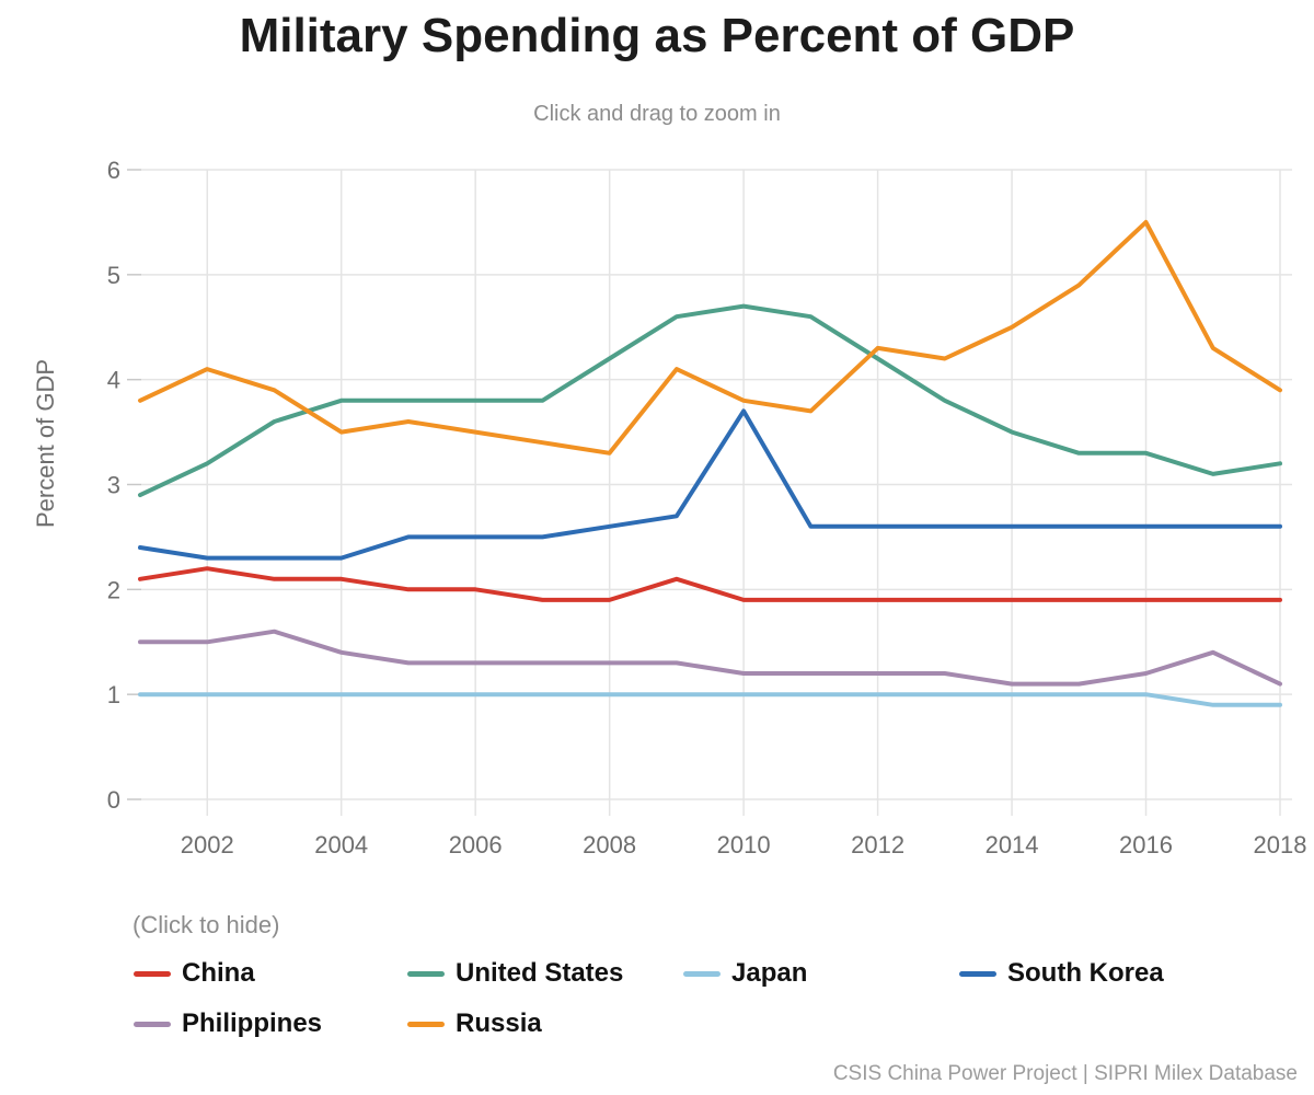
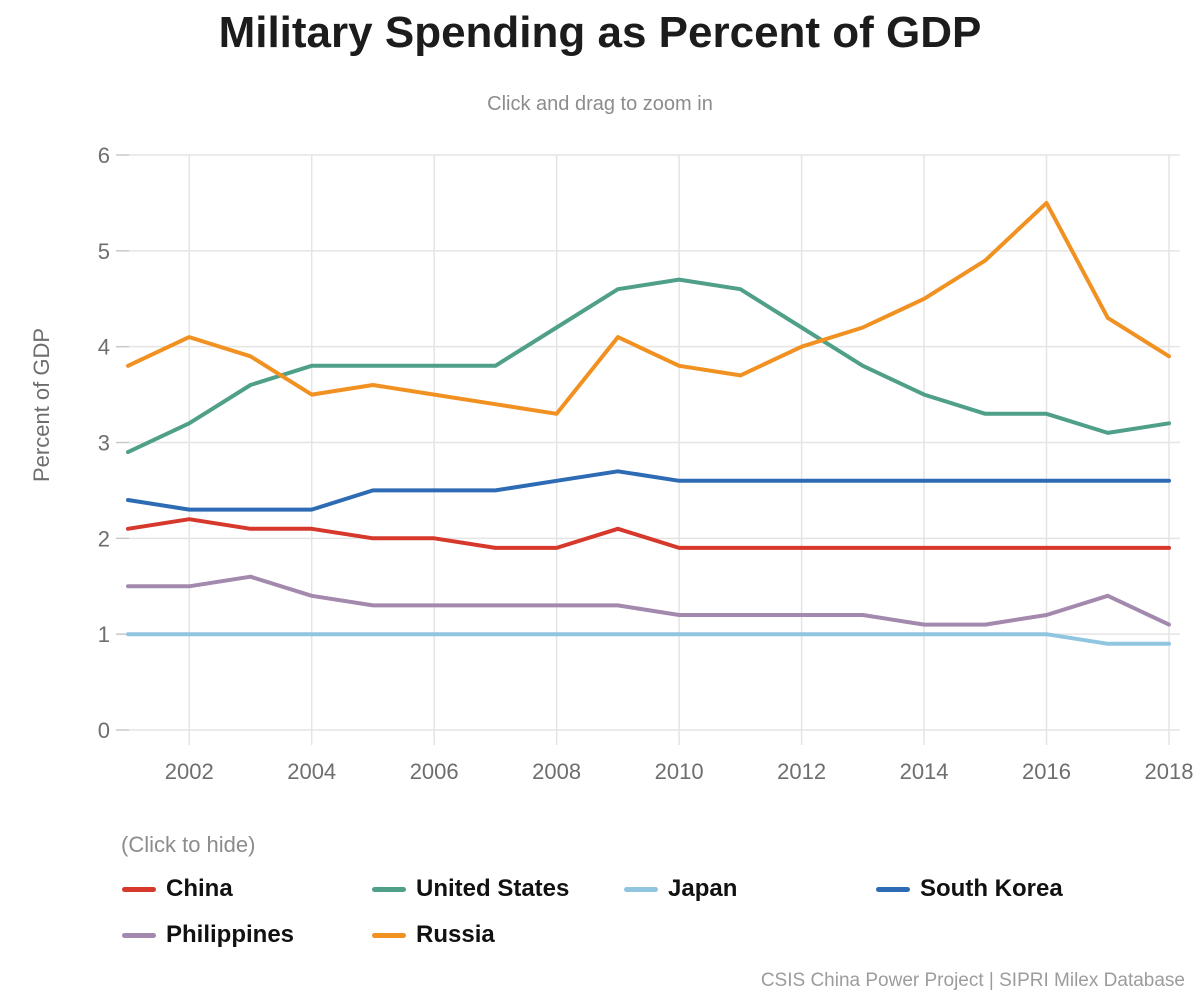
South Korea/2010: 3.7 -> 2.6
Russia/2012: 4.3 -> 4.0
